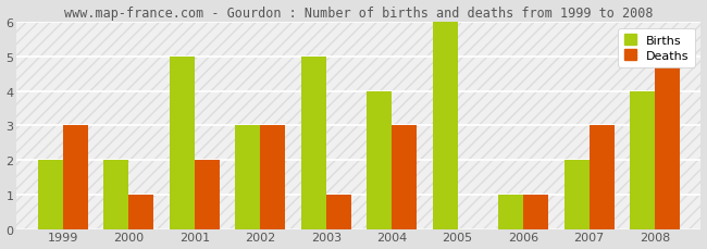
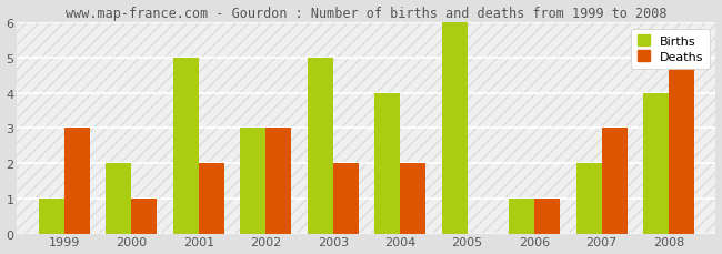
Births/1999: 2 -> 1
Deaths/2003: 1 -> 2
Deaths/2004: 3 -> 2
